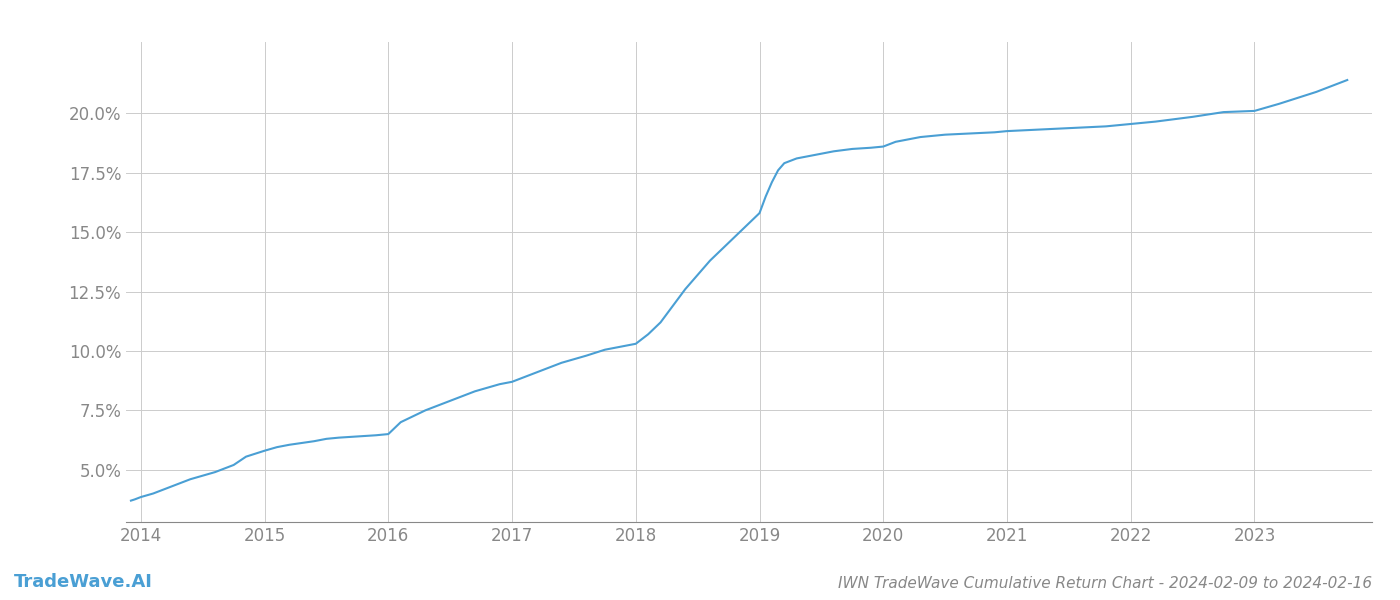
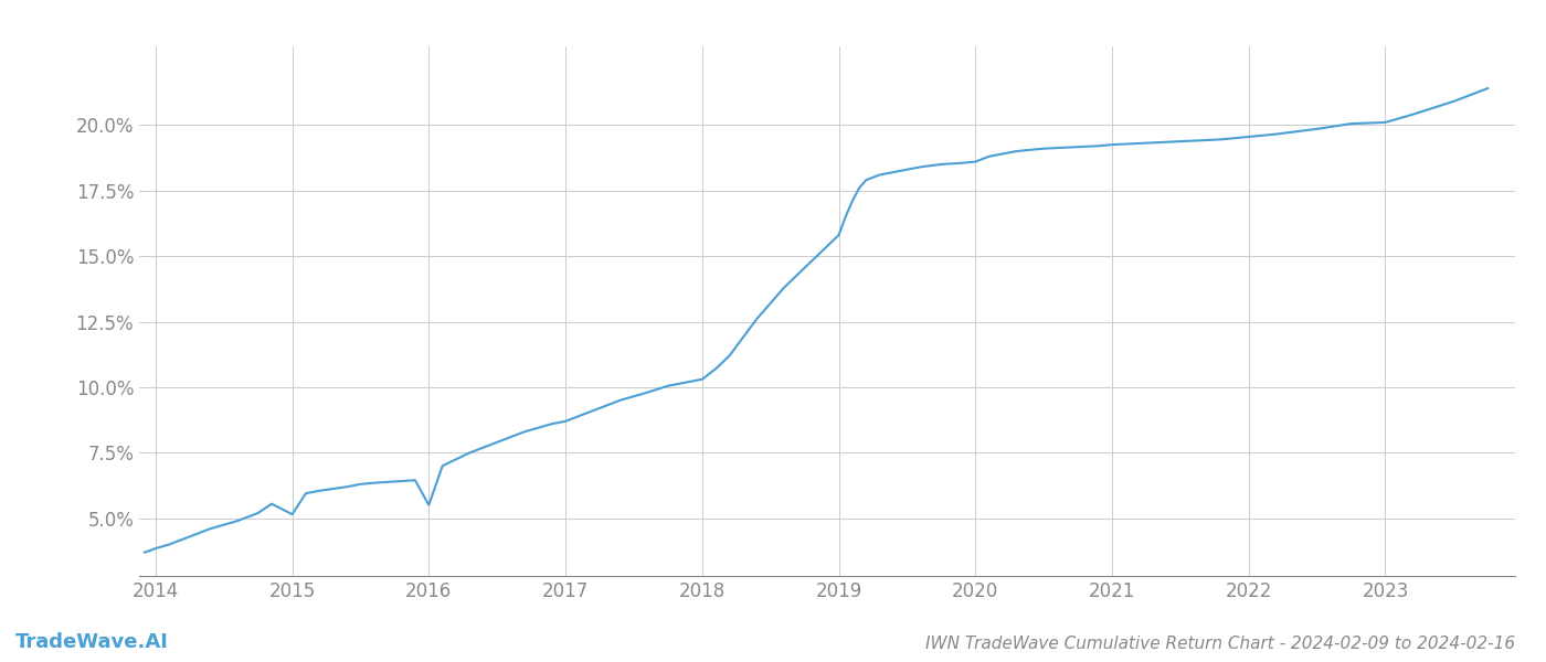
2015: 5.80% -> 5.15%
2016: 6.50% -> 5.50%
